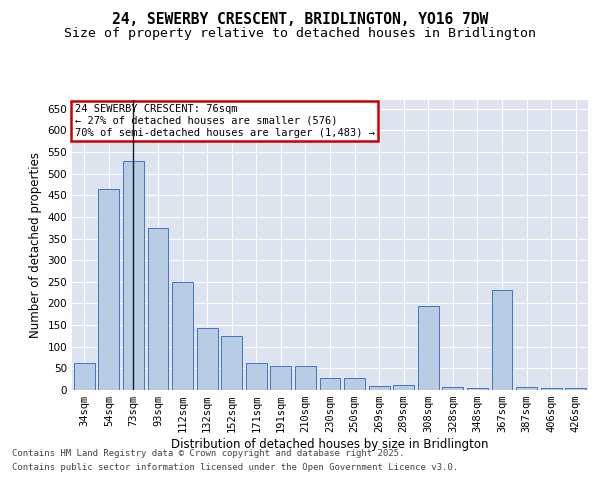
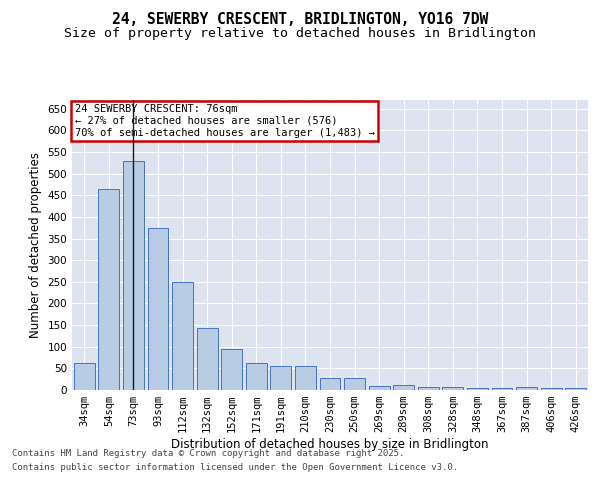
152sqm: 125 -> 95
308sqm: 195 -> 8
367sqm: 230 -> 5
